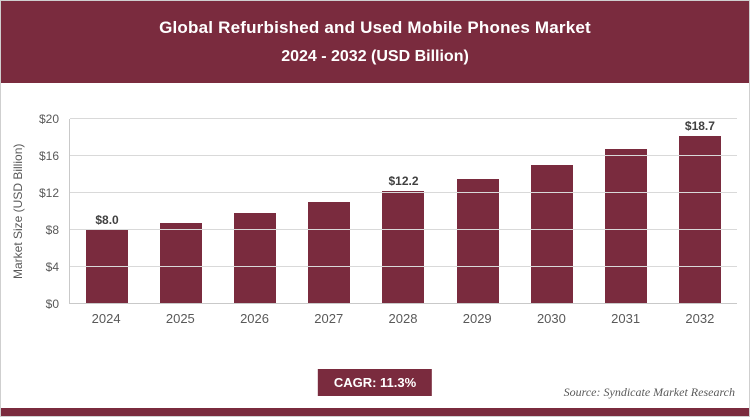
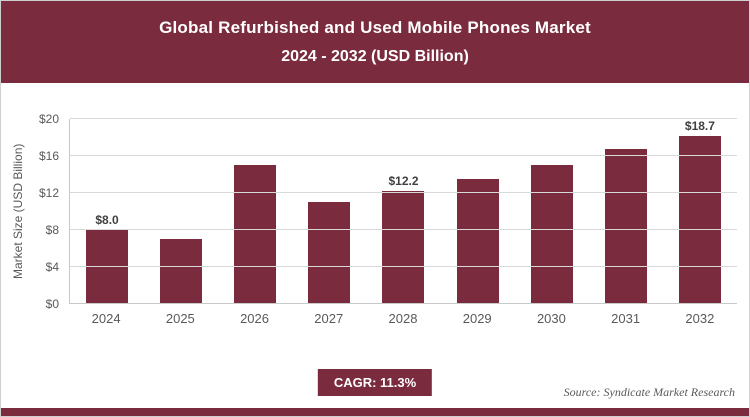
2025: $9 -> $7
2026: $10 -> $15
